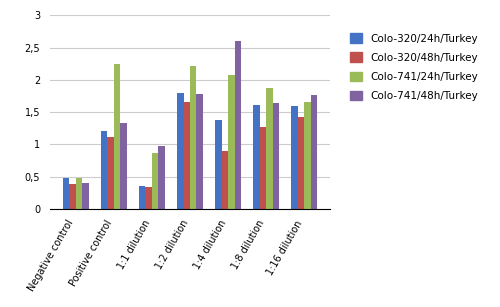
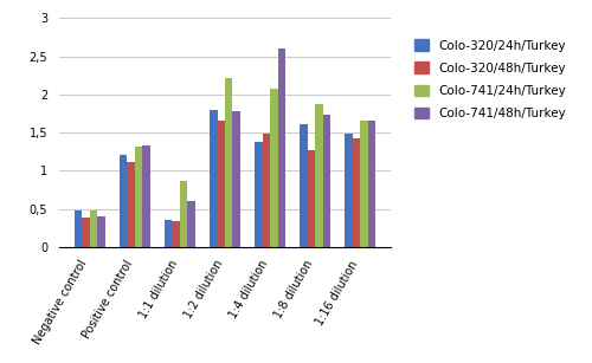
Colo-741/24h/Turkey/Positive control: 2,24 -> 1,32
Colo-741/48h/Turkey/1:1 dilution: 0,98 -> 0,60
Colo-320/48h/Turkey/1:4 dilution: 0,90 -> 1,48
Colo-741/48h/Turkey/1:8 dilution: 1,64 -> 1,74
Colo-320/24h/Turkey/1:16 dilution: 1,60 -> 1,49
Colo-741/48h/Turkey/1:16 dilution: 1,76 -> 1,65
